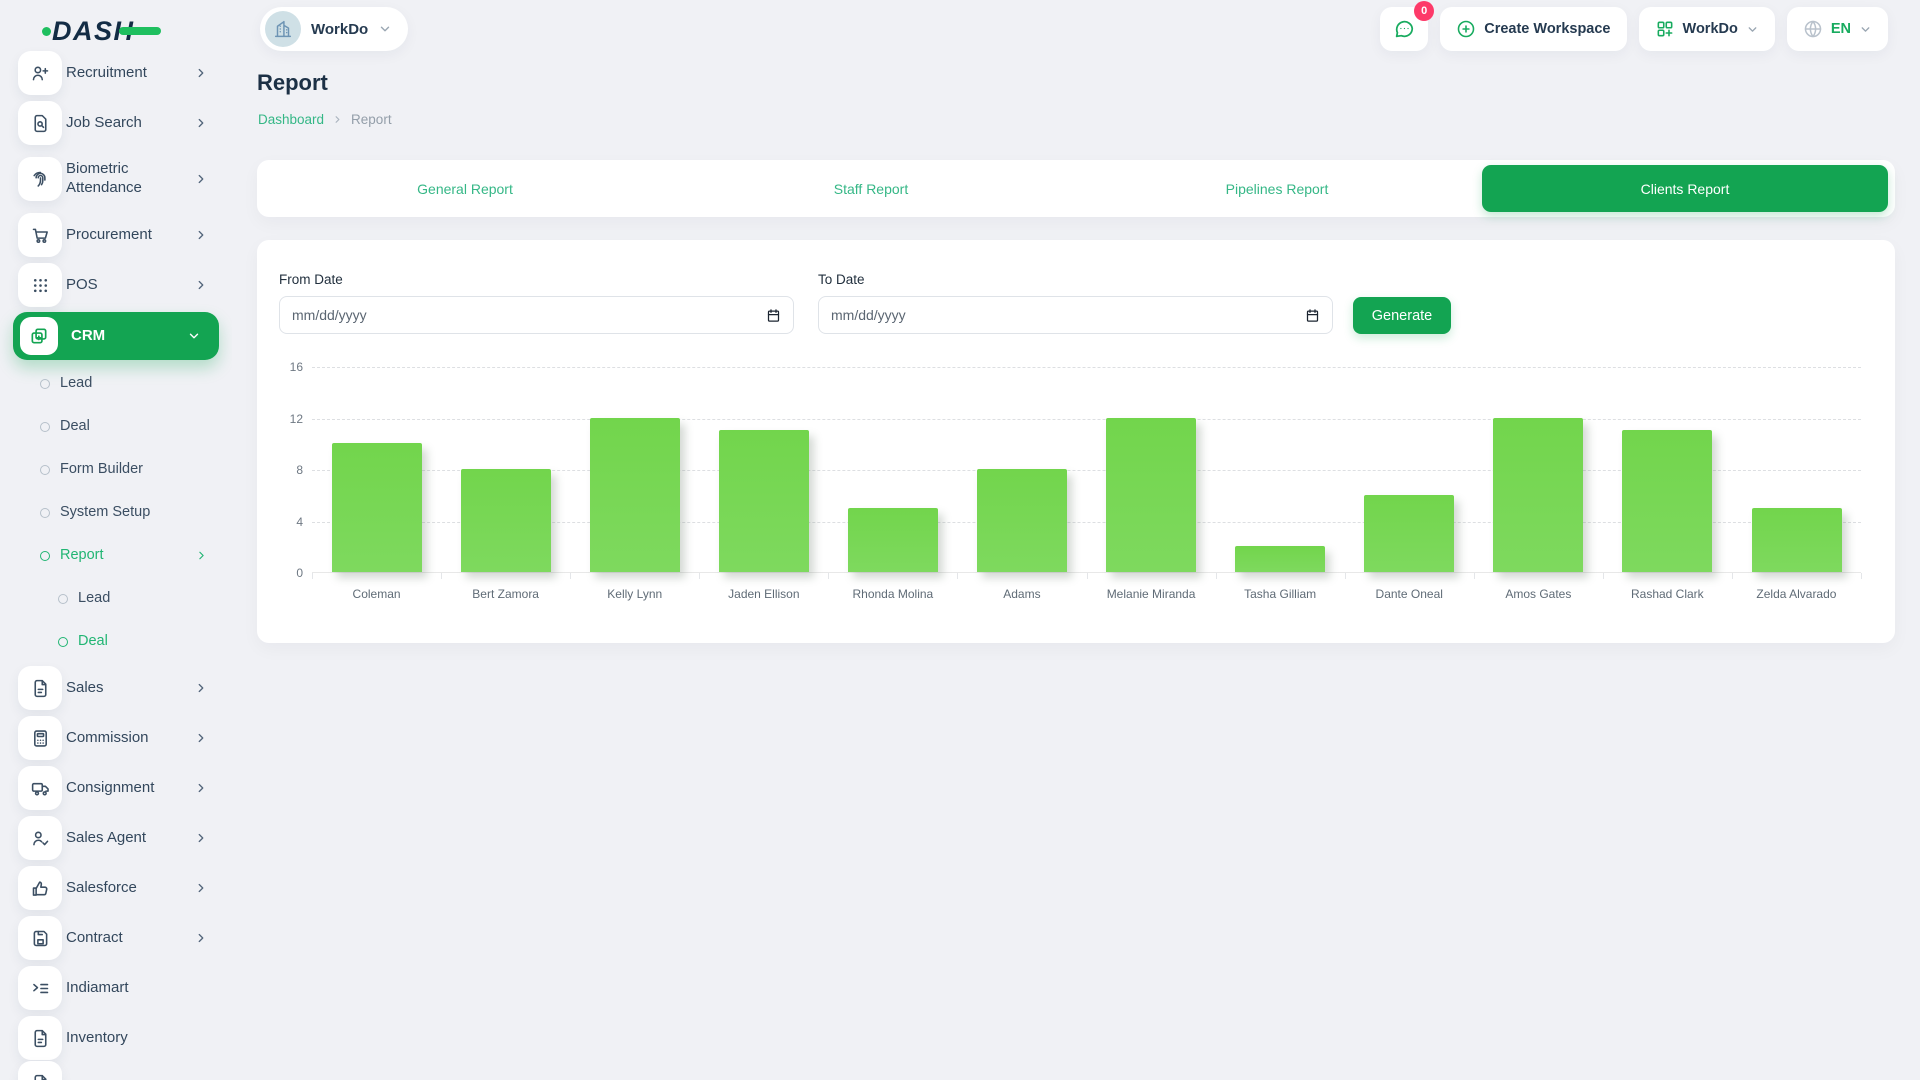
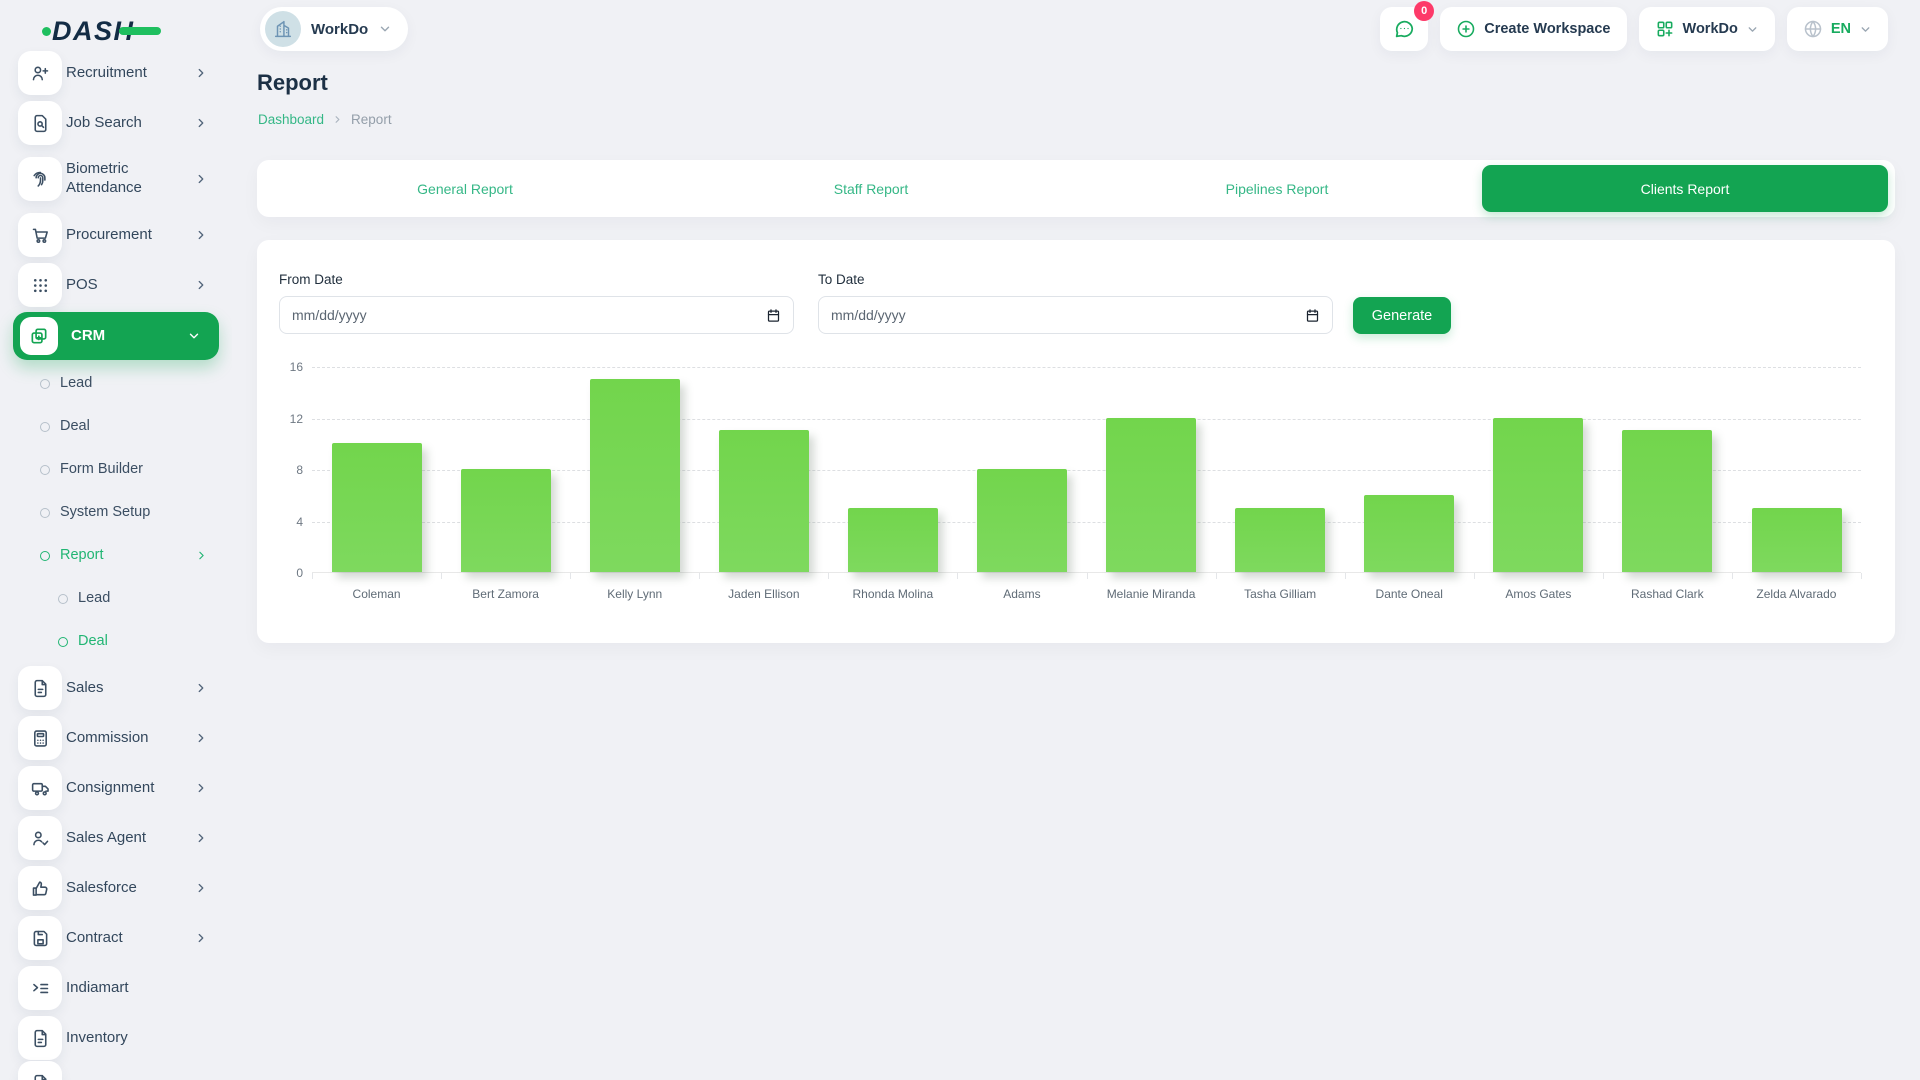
Kelly Lynn: 12 -> 15
Tasha Gilliam: 2 -> 5
